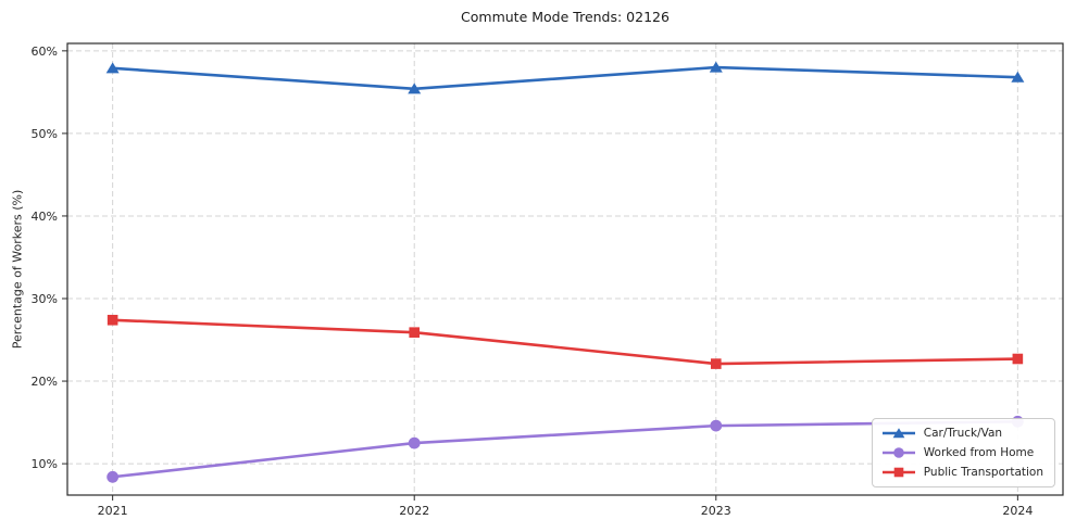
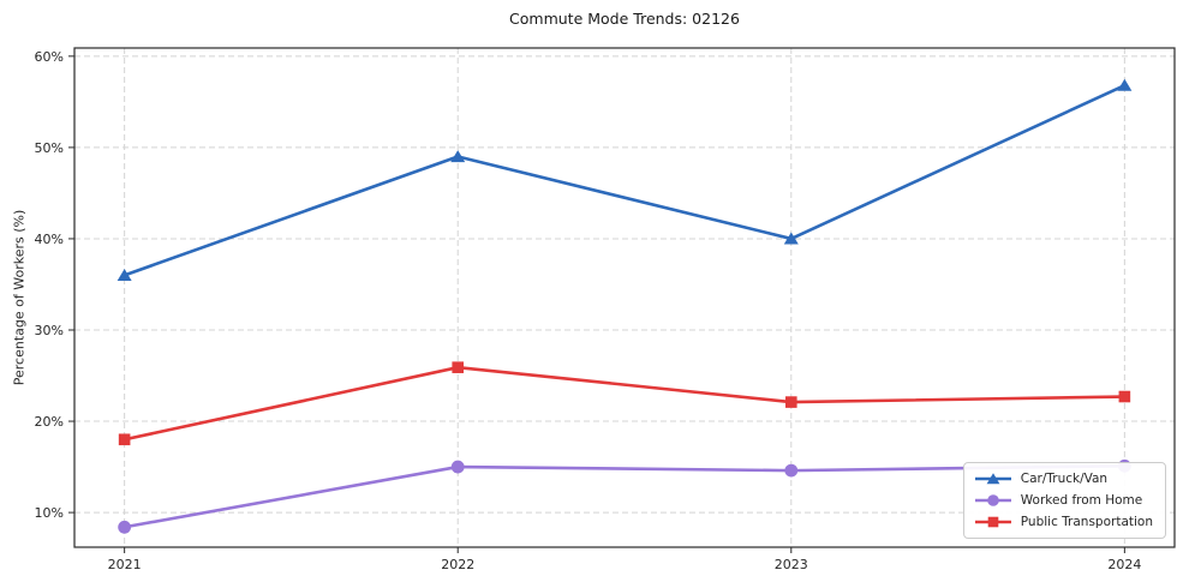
Car/Truck/Van/2021: 58% -> 36%
Public Transportation/2021: 27% -> 18%
Car/Truck/Van/2022: 55% -> 49%
Worked from Home/2022: 12% -> 15%
Car/Truck/Van/2023: 58% -> 40%
